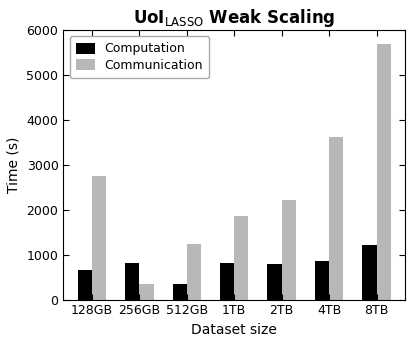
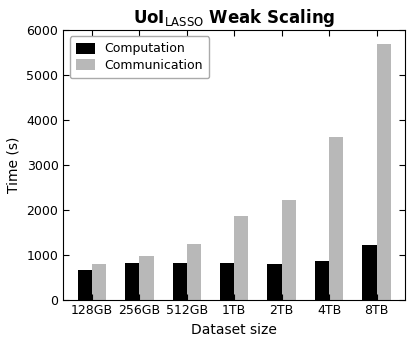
Communication/128GB: 2750 -> 790
Communication/256GB: 350 -> 960
Computation/512GB: 350 -> 820
